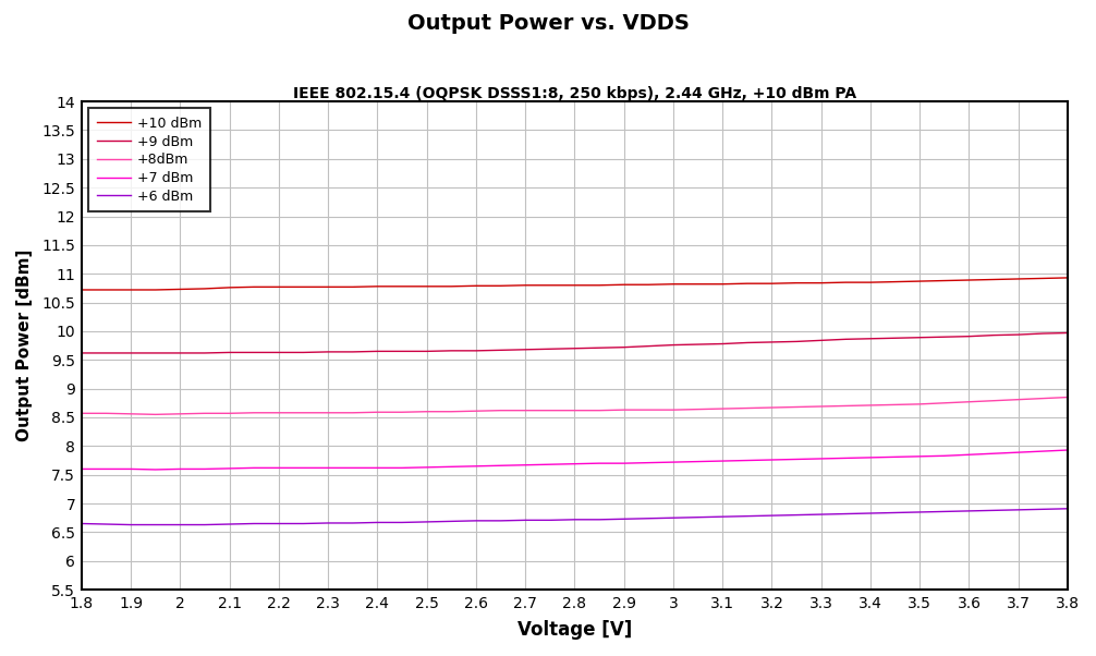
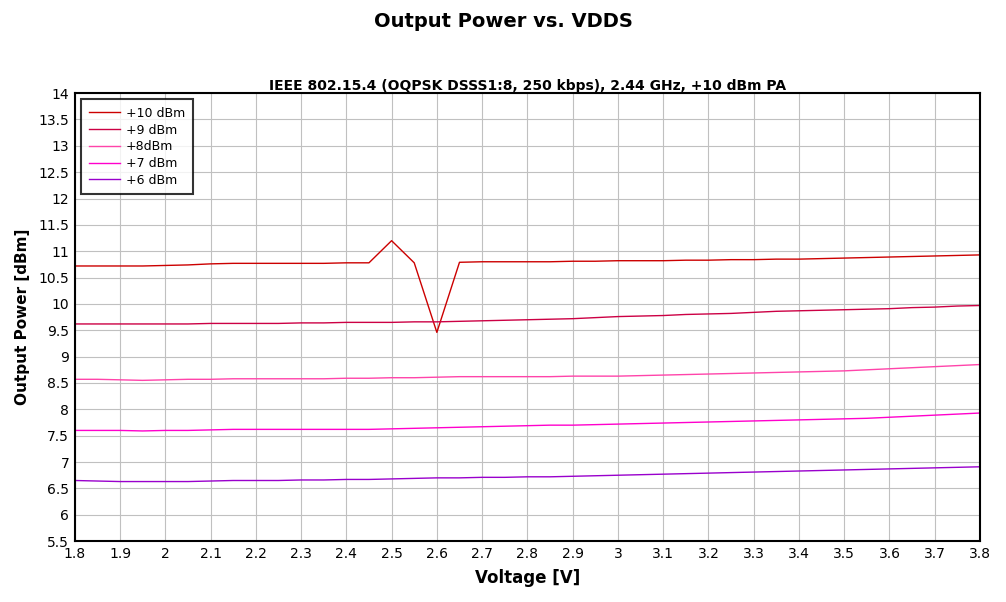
+10 dBm/2.5: 10.78 -> 11.20
+10 dBm/2.6: 10.79 -> 9.46
